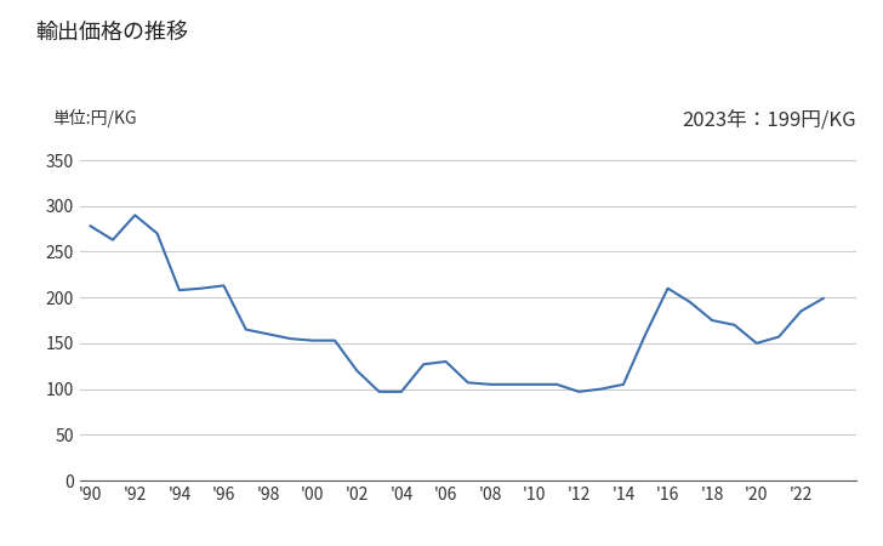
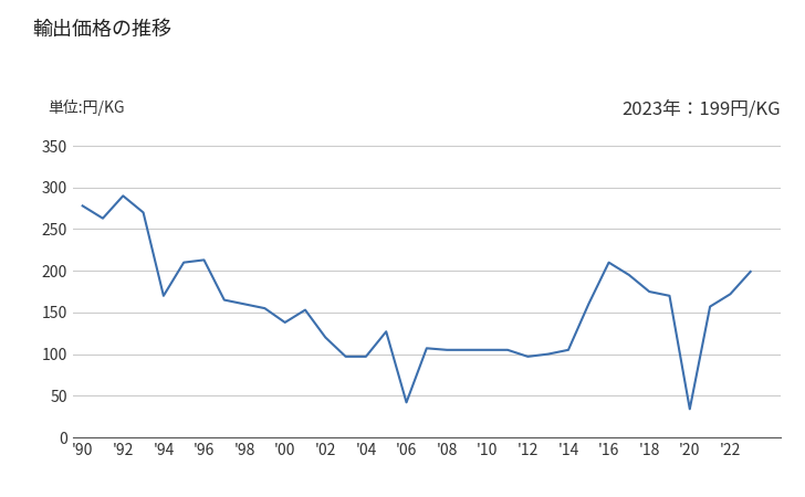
'94: 208 -> 170
'00: 153 -> 138
'06: 130 -> 42
'20: 150 -> 34
'22: 185 -> 172
